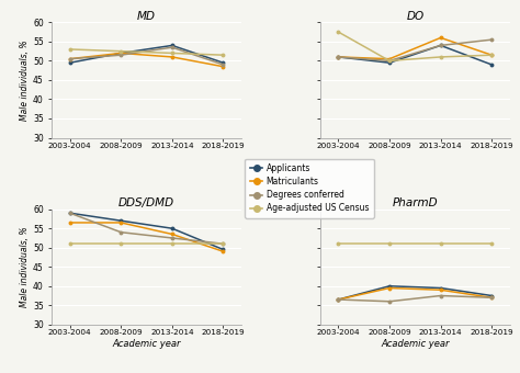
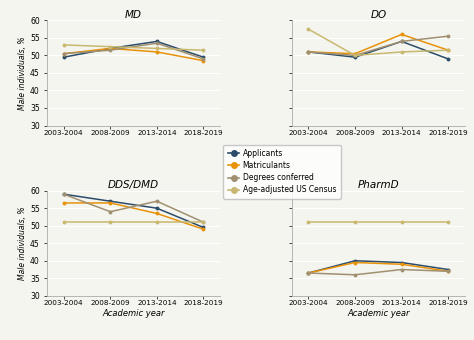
DDS/DMD/Degrees conferred/2013-2014: 52.5 -> 57.0
